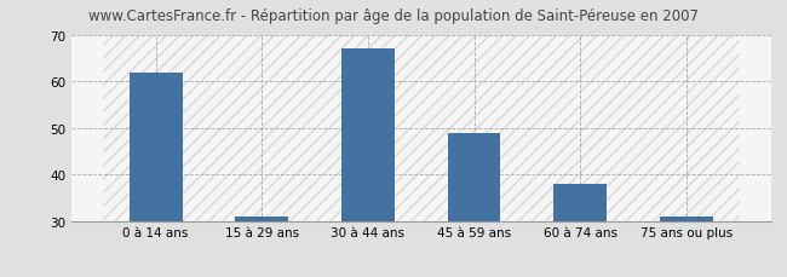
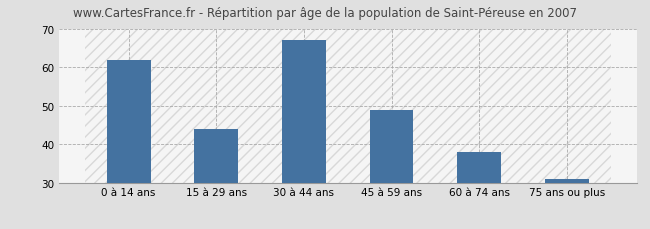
15 à 29 ans: 31 -> 44
